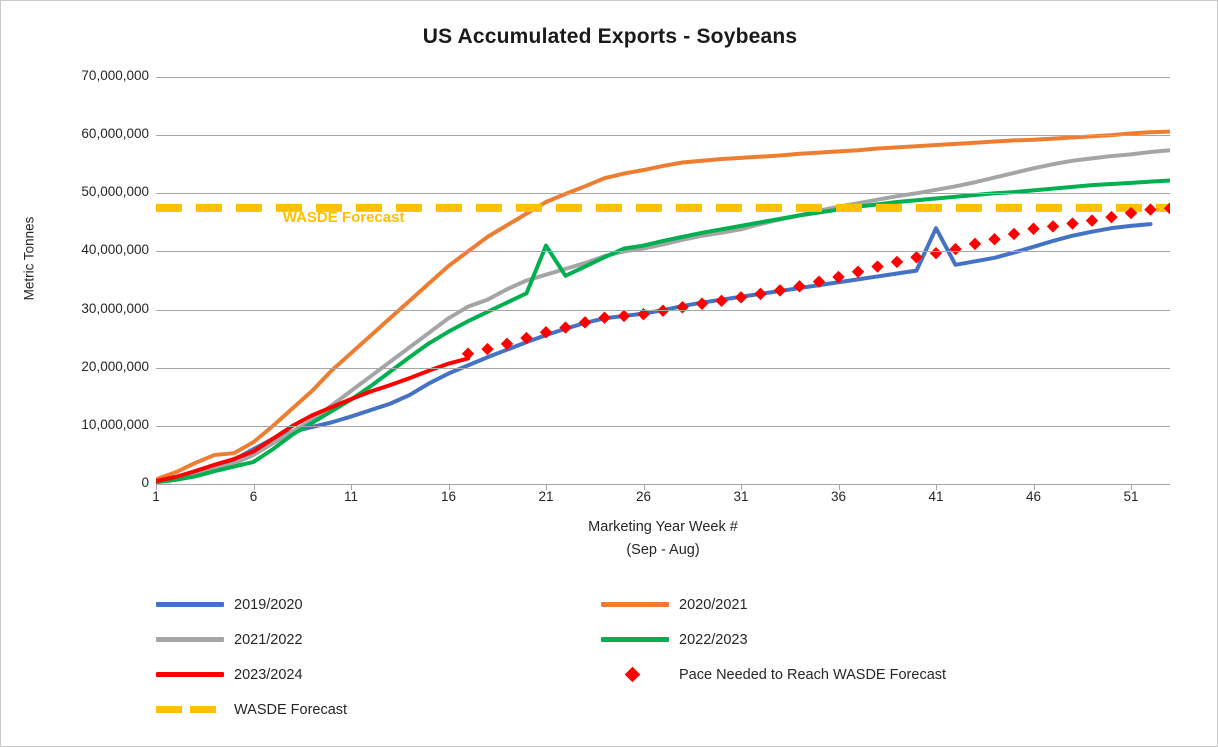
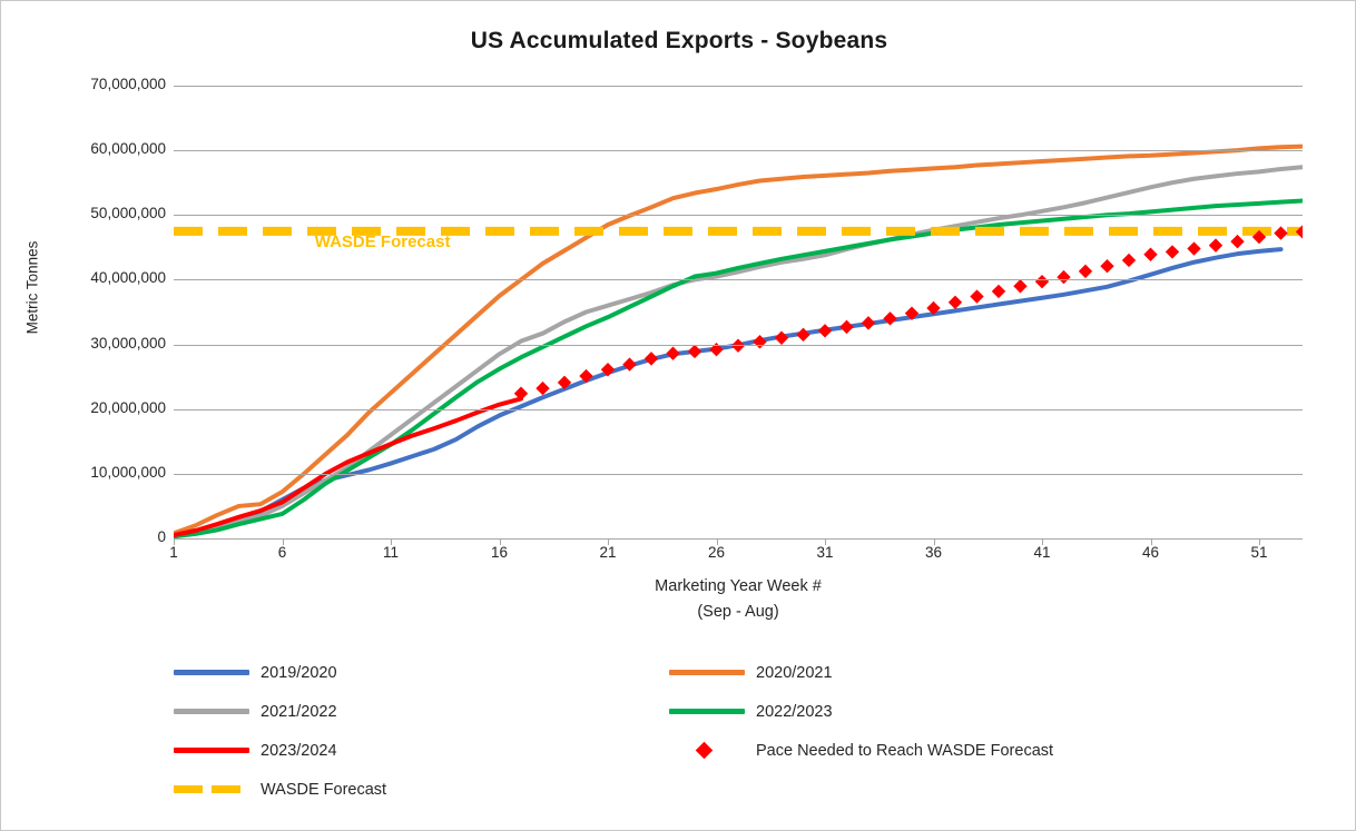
2022/2023/21: 41000000 -> 34000000
2019/2020/41: 44000000 -> 37000000
